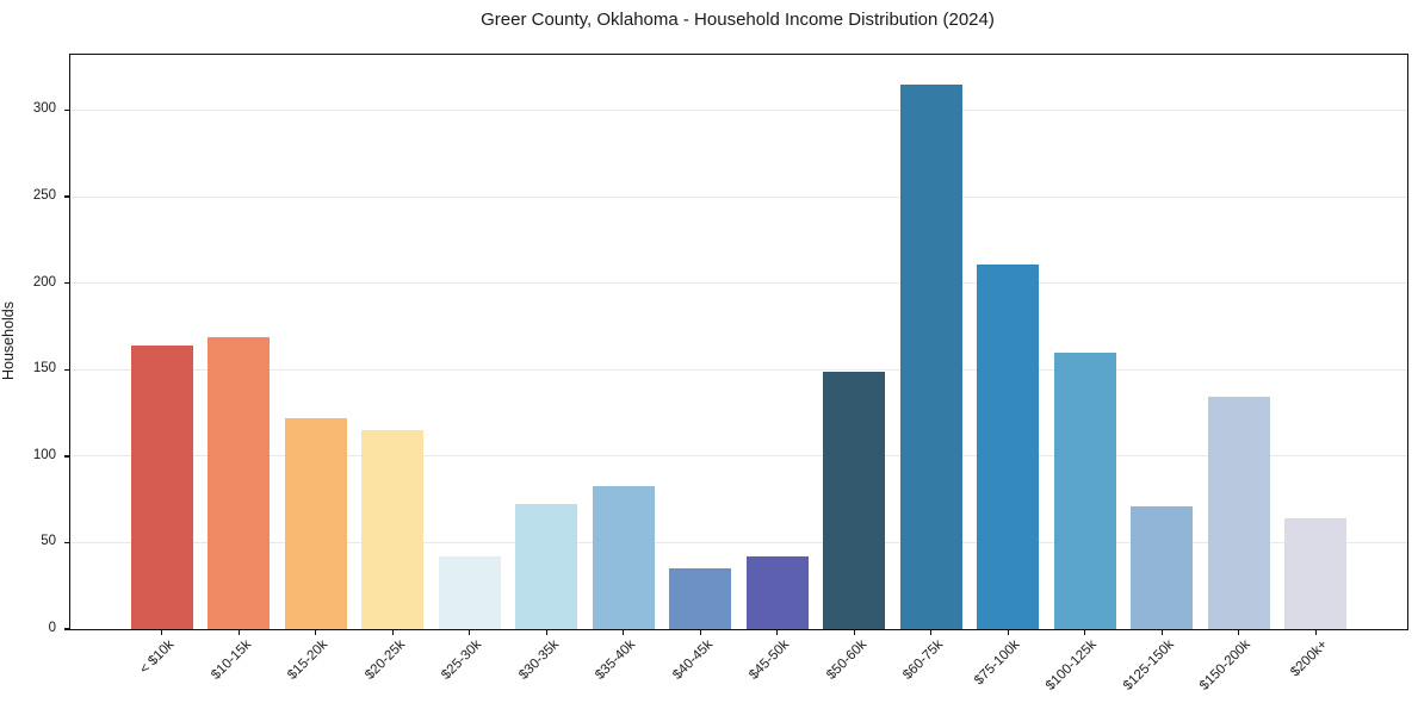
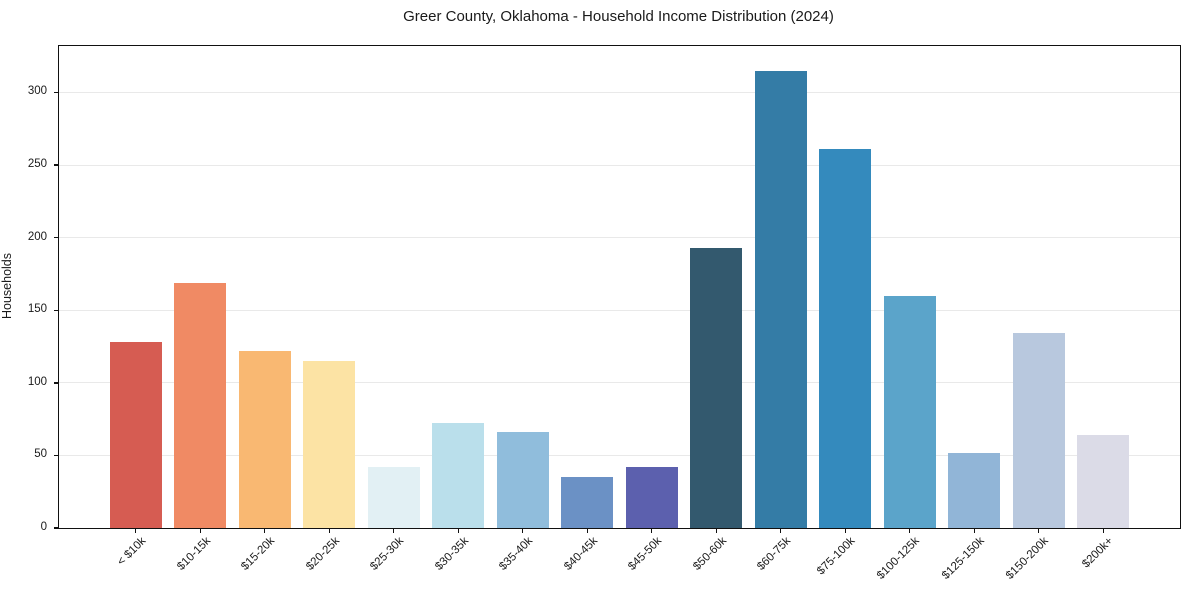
< $10k: 164 -> 128
$35-40k: 83 -> 66
$50-60k: 149 -> 193
$75-100k: 211 -> 261
$125-150k: 71 -> 52
